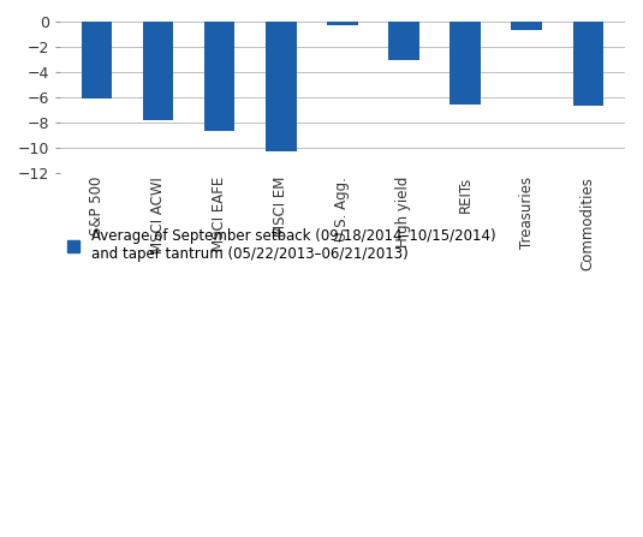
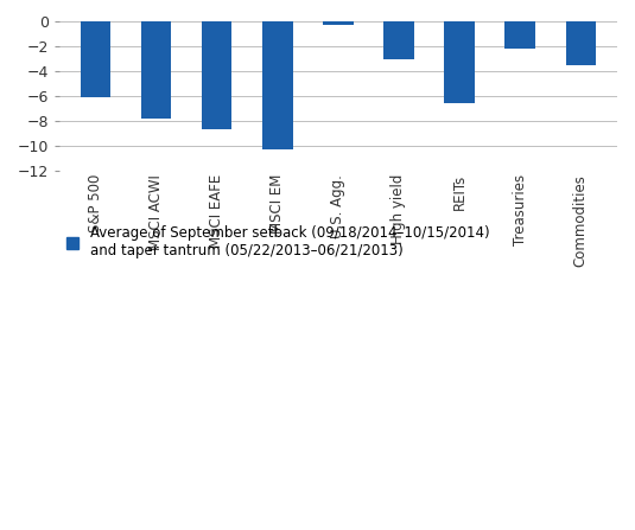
Treasuries: -0.7 -> -2.2
Commodities: -6.7 -> -3.5
